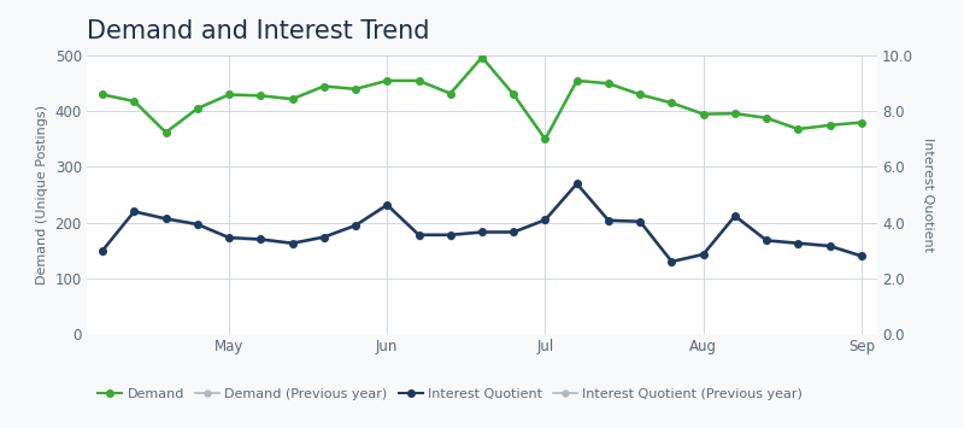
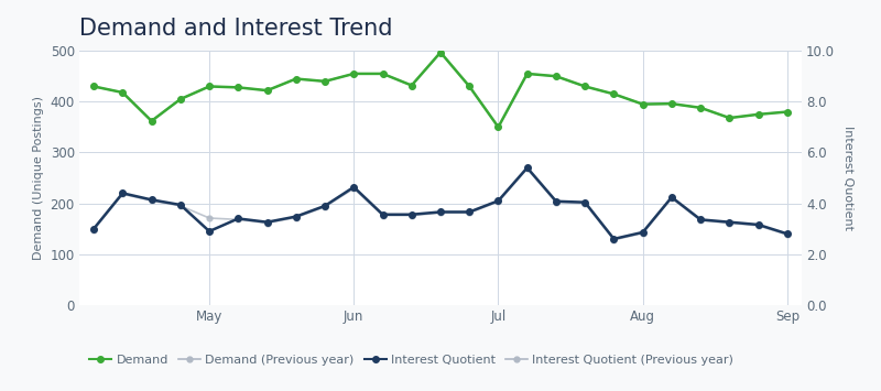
Interest Quotient/May: 173 -> 145
